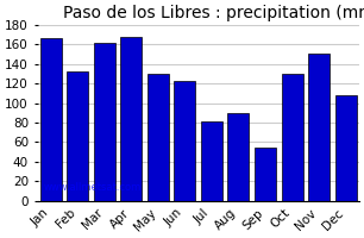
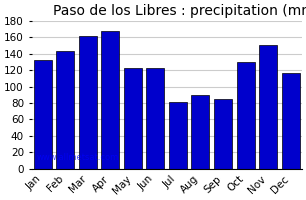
Jan: 166 -> 132
Feb: 132 -> 143
May: 130 -> 122
Sep: 54 -> 85
Dec: 108 -> 117
